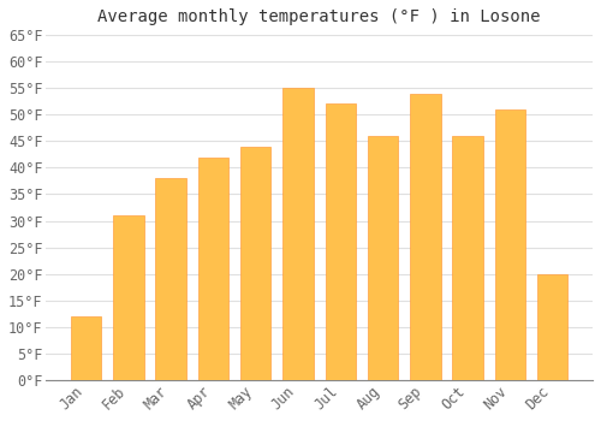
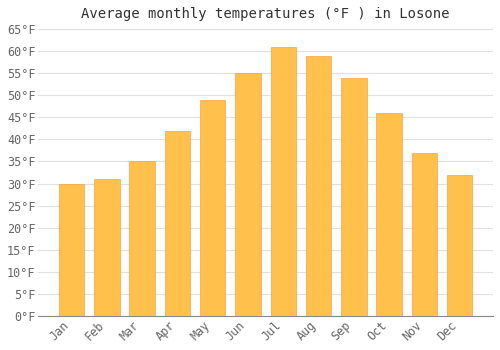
Jan: 12°F -> 30°F
Mar: 38°F -> 35°F
May: 44°F -> 49°F
Jul: 52°F -> 61°F
Aug: 46°F -> 59°F
Nov: 51°F -> 37°F
Dec: 20°F -> 32°F
